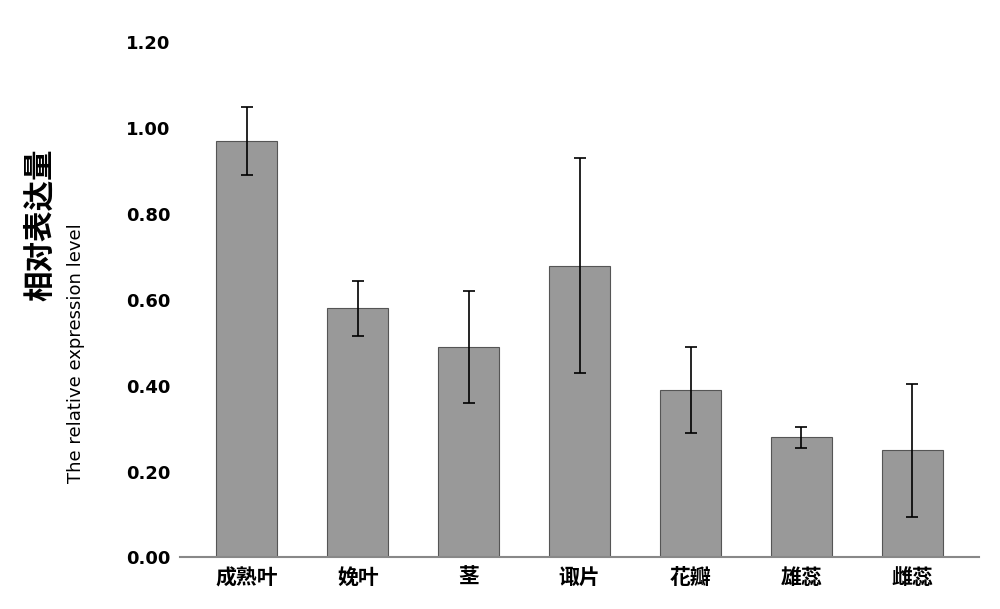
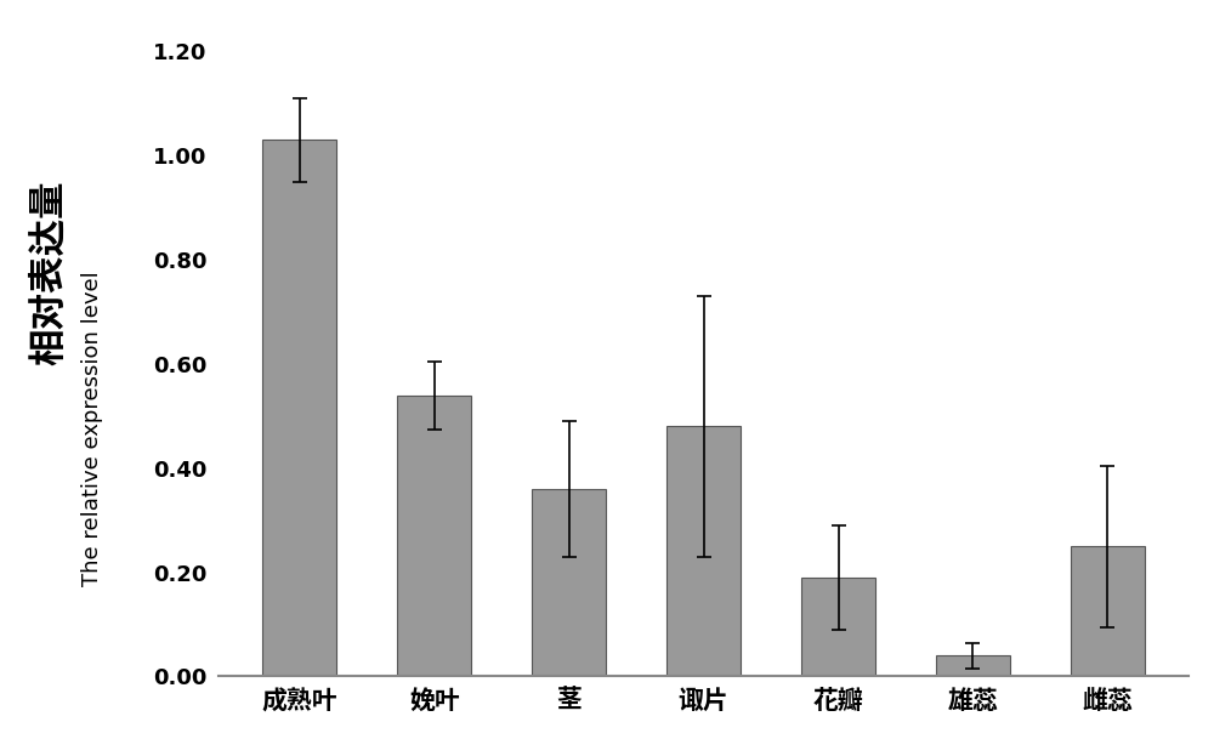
成熟叶: 0.97 -> 1.03
娩叶: 0.58 -> 0.54
茎: 0.49 -> 0.36
诹片: 0.68 -> 0.48
花瓣: 0.39 -> 0.19
雄蕊: 0.28 -> 0.04
